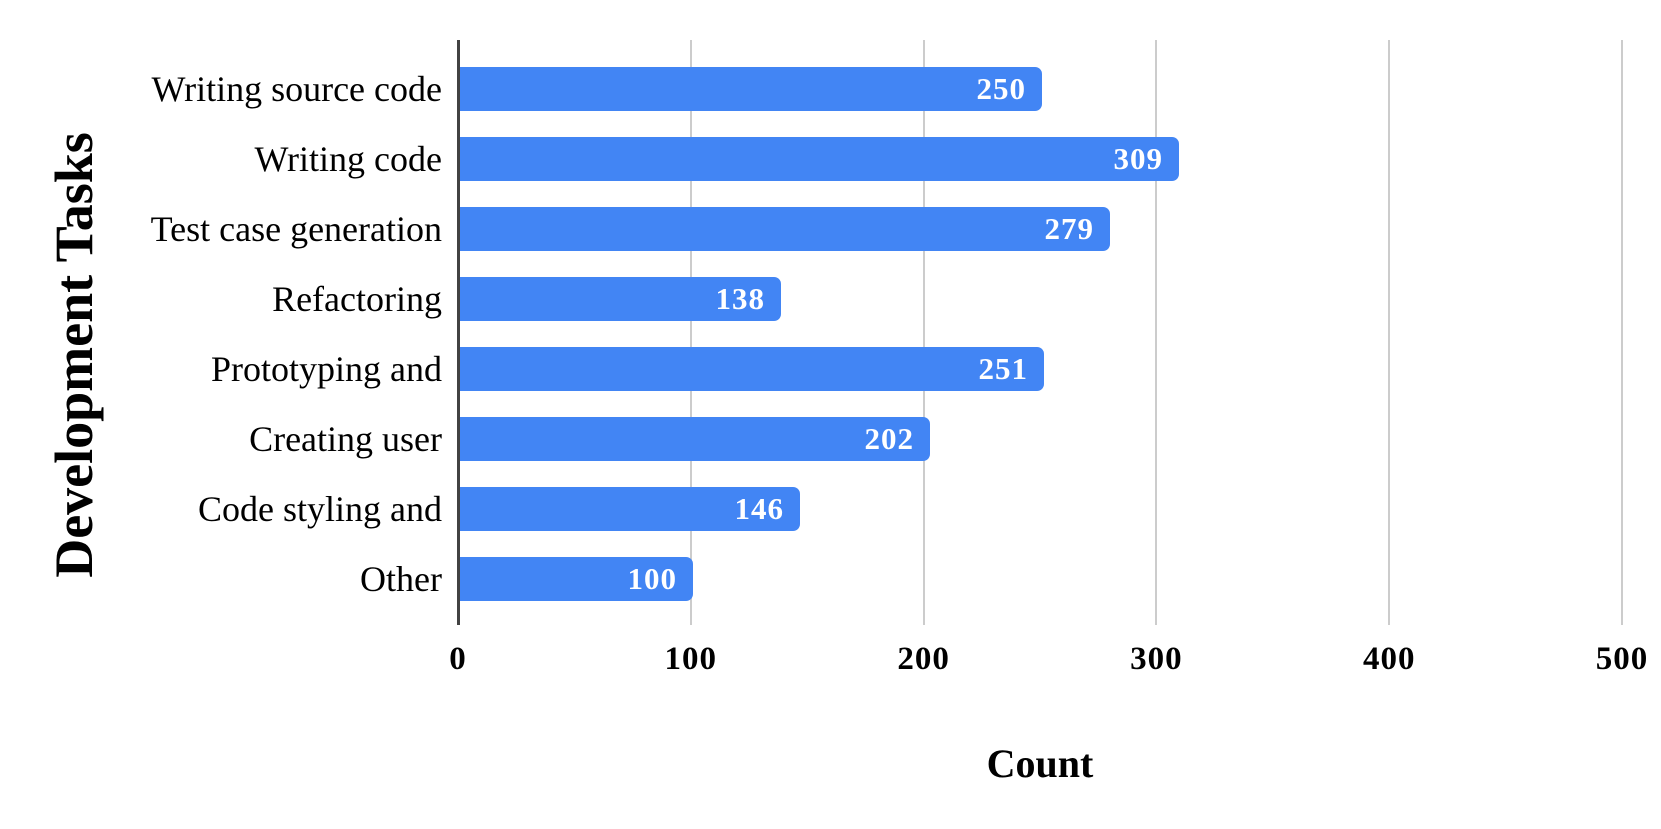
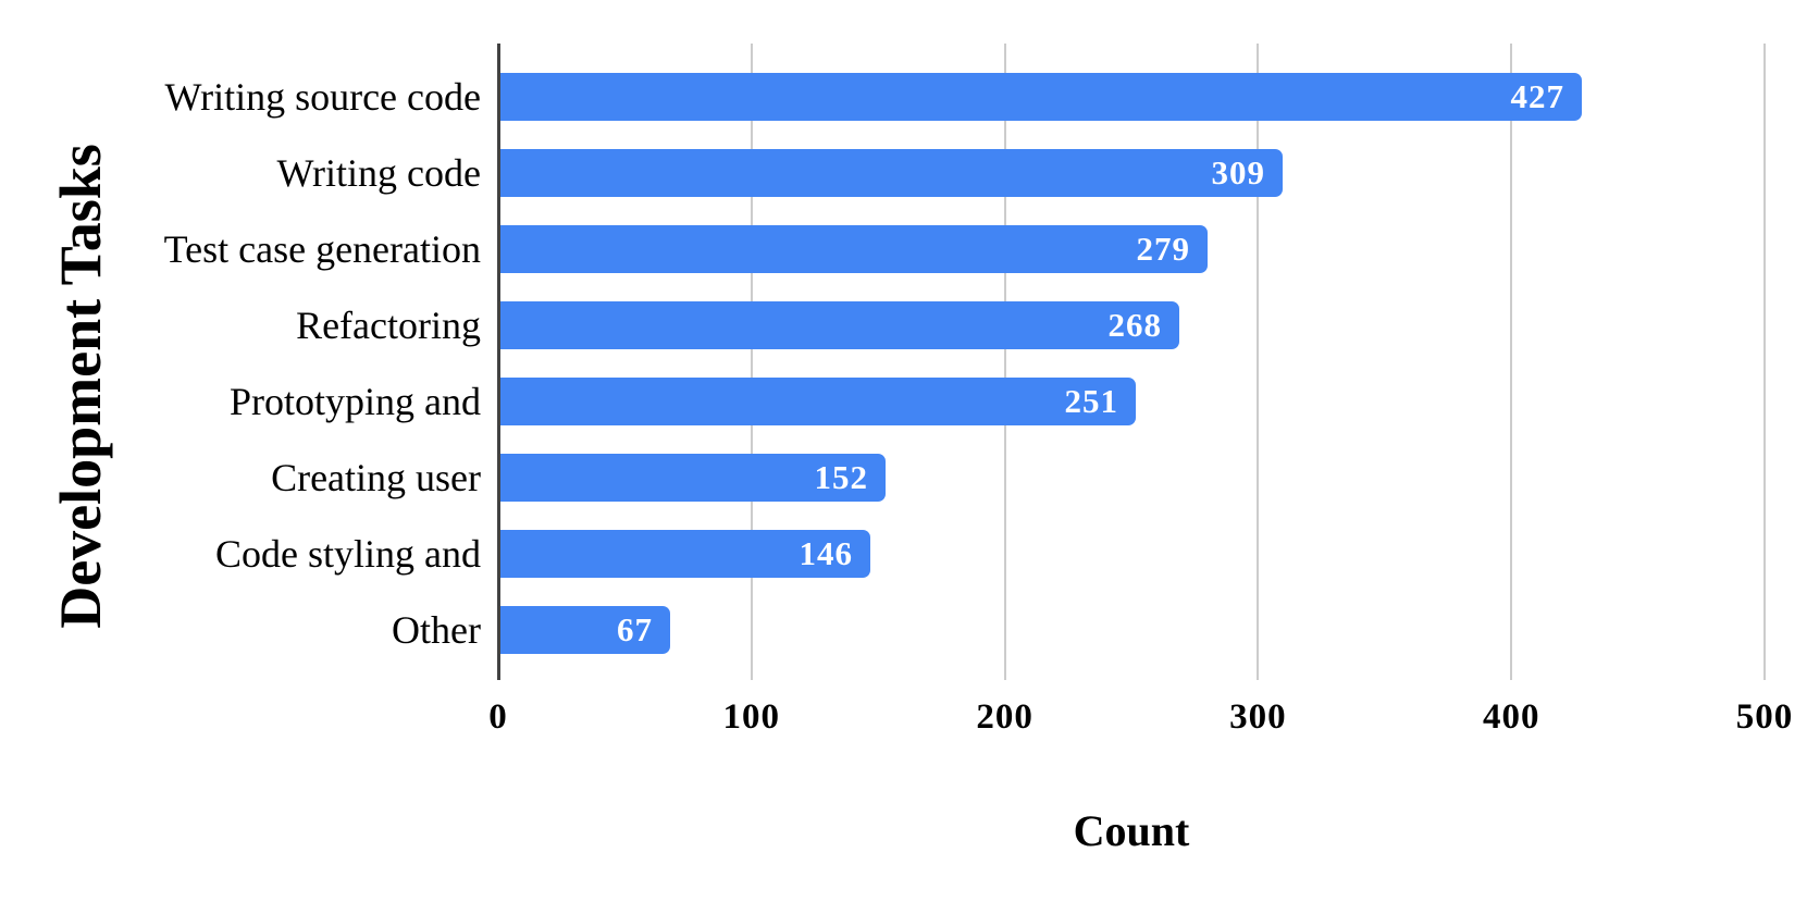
Writing source code: 250 -> 427
Refactoring: 138 -> 268
Creating user: 202 -> 152
Other: 100 -> 67
